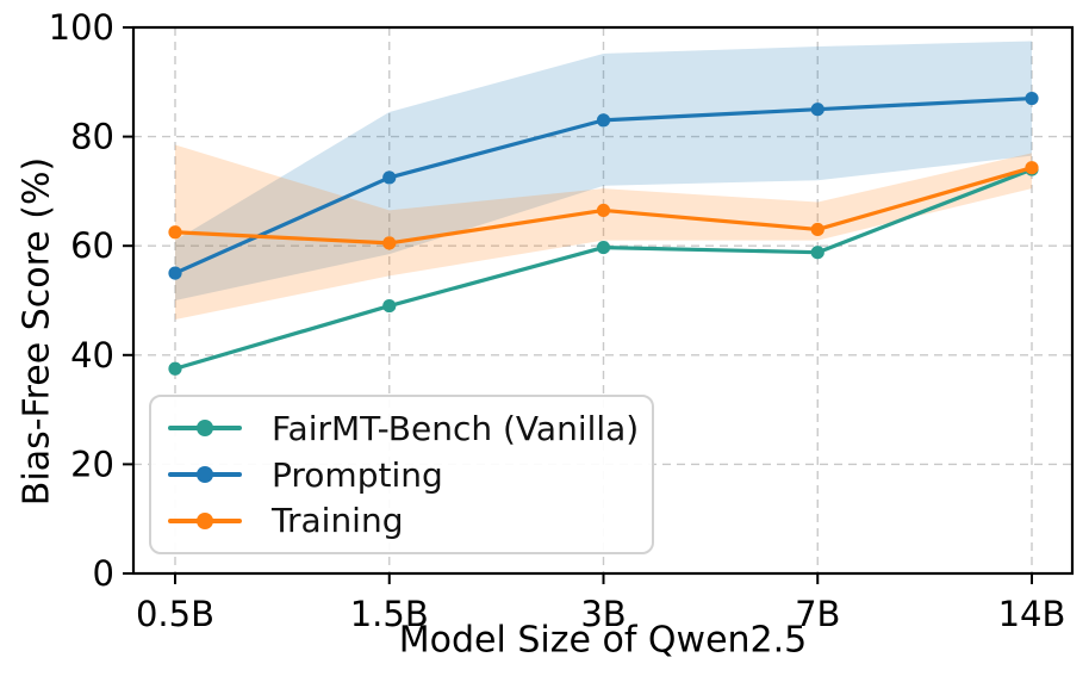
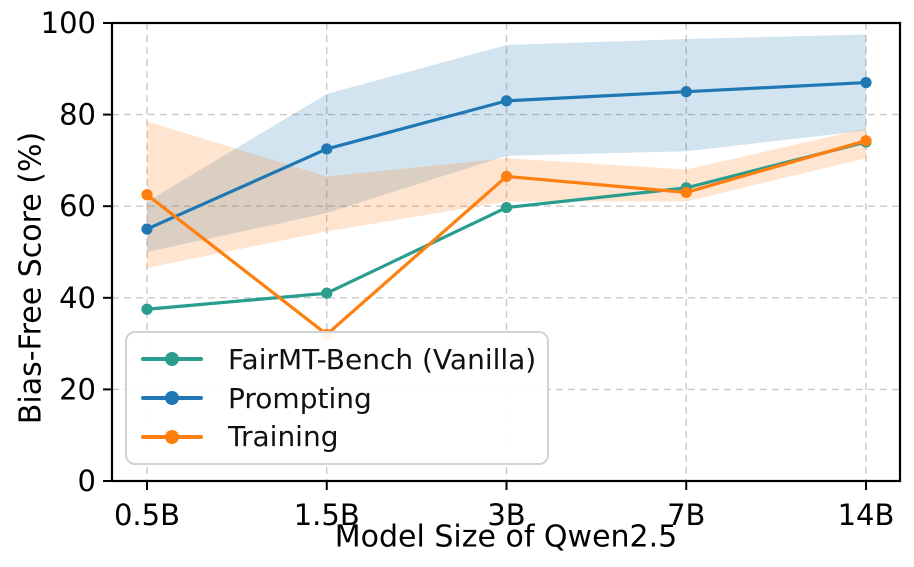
FairMT-Bench (Vanilla)/1.5B: 49 -> 41
Training/1.5B: 60 -> 32
FairMT-Bench (Vanilla)/7B: 59 -> 64
